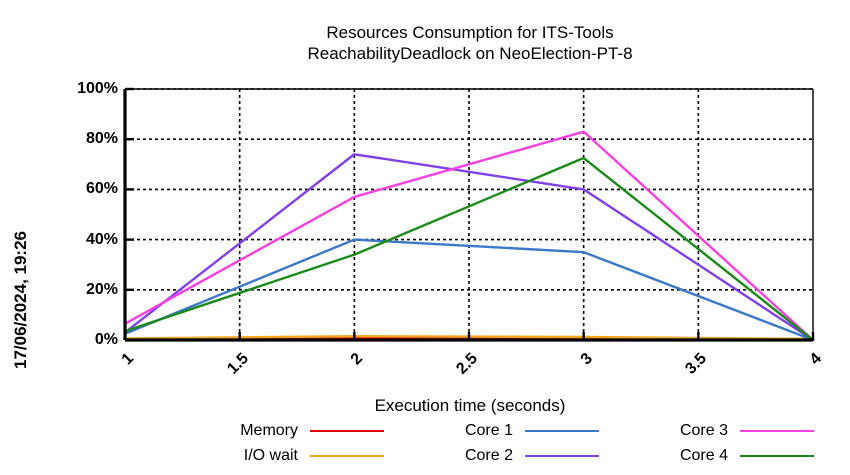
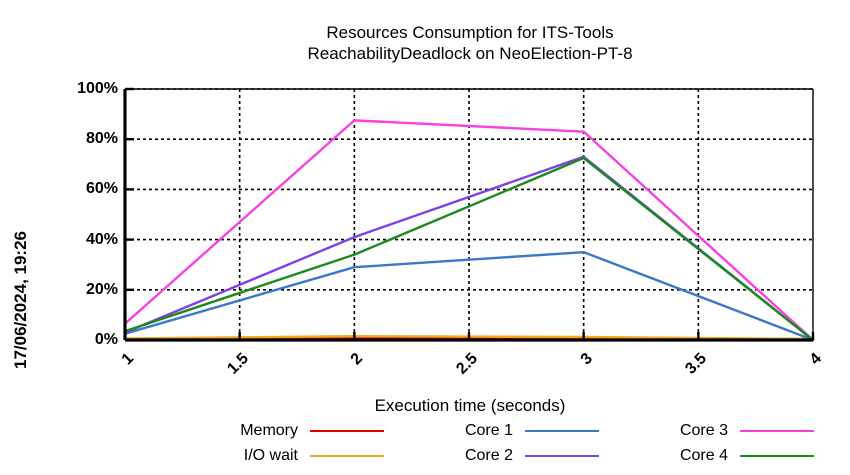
Core 1/2: 40% -> 29%
Core 2/2: 74% -> 41%
Core 3/2: 57% -> 88%
Core 2/3: 60% -> 73%
